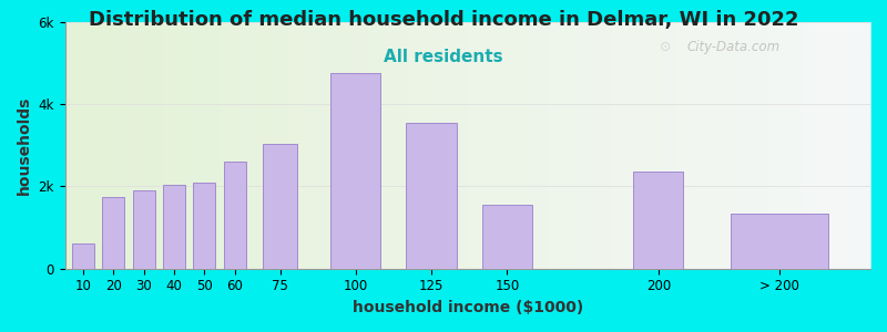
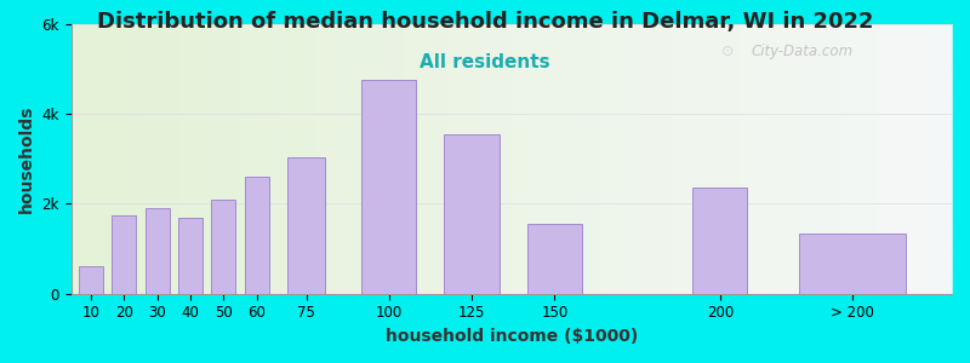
40: 2.05k -> 1.70k
